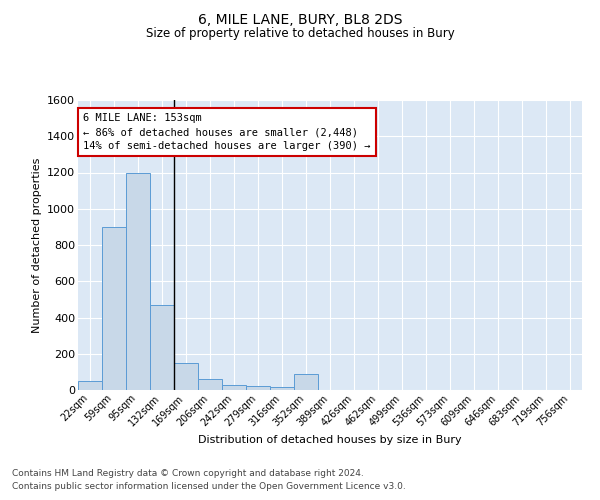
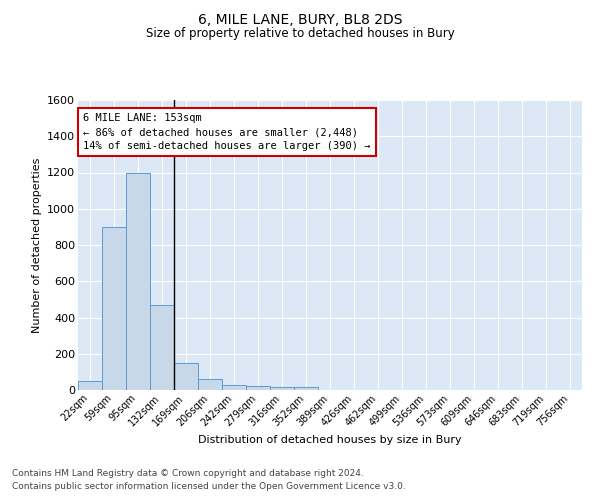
352sqm: 90 -> 20
